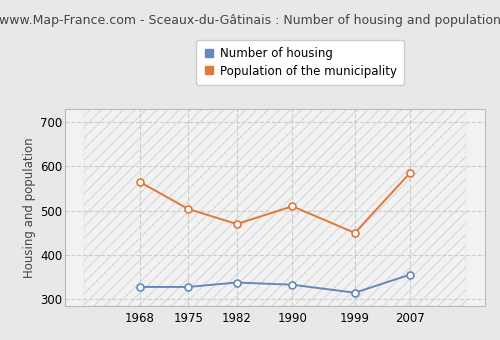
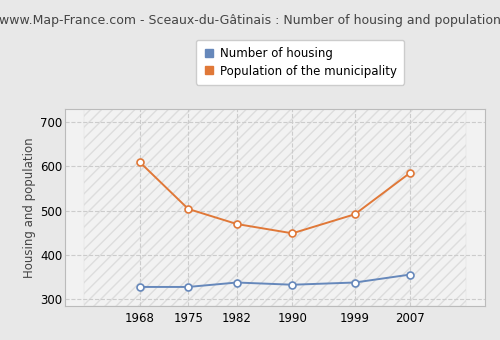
Population of the municipality/1968: 565 -> 610
Population of the municipality/1990: 510 -> 449
Number of housing/1999: 315 -> 338
Population of the municipality/1999: 450 -> 492
